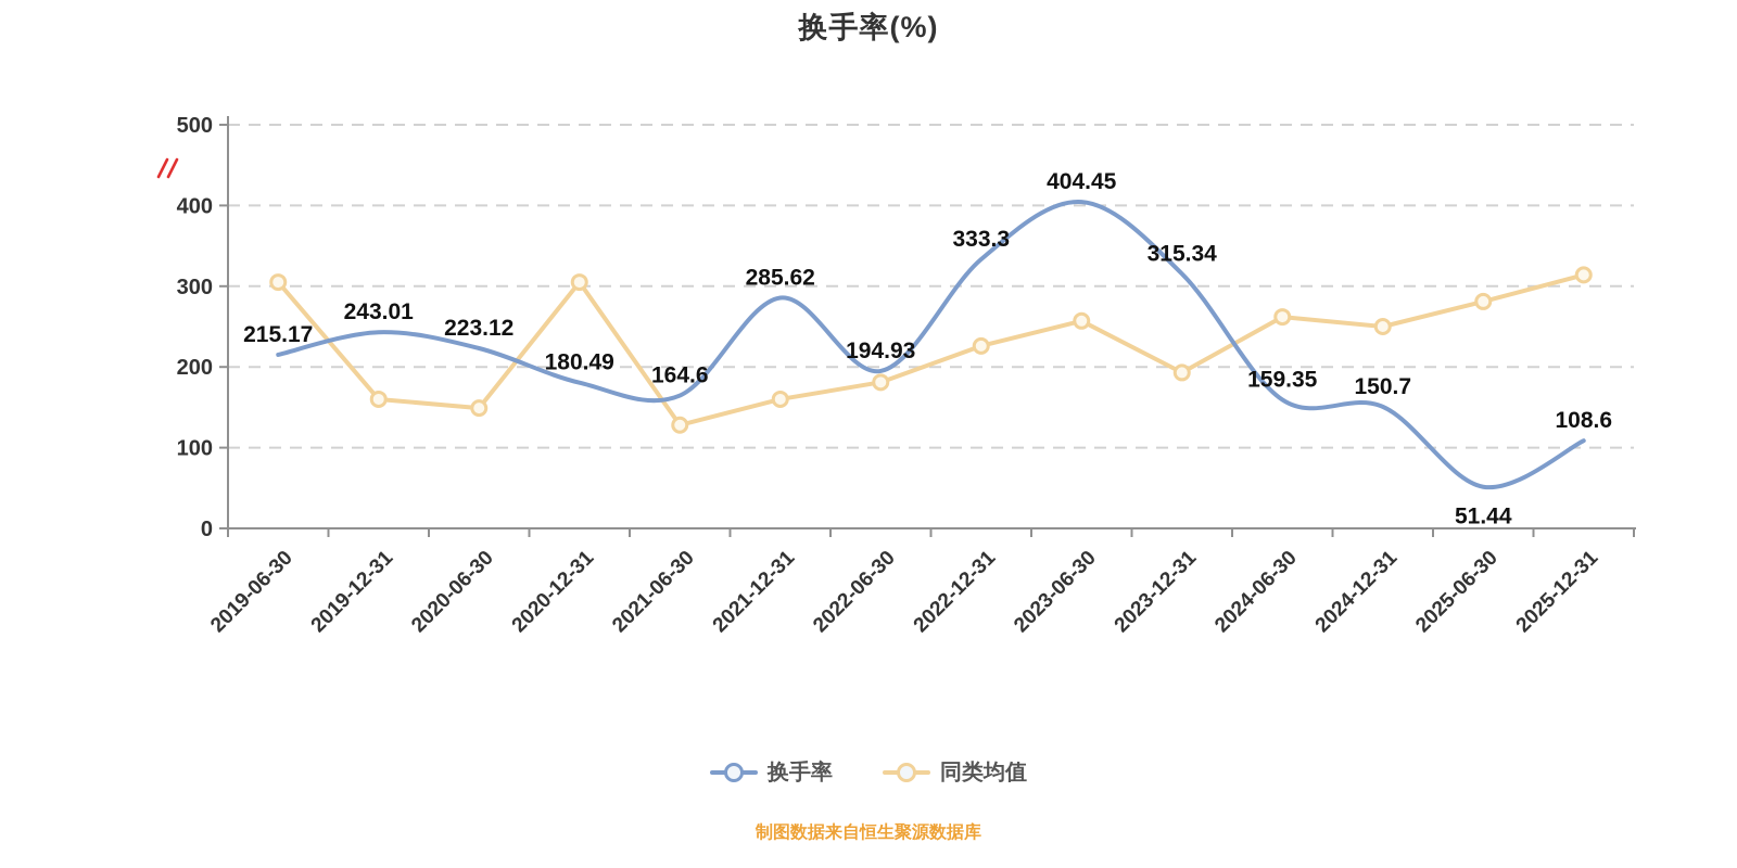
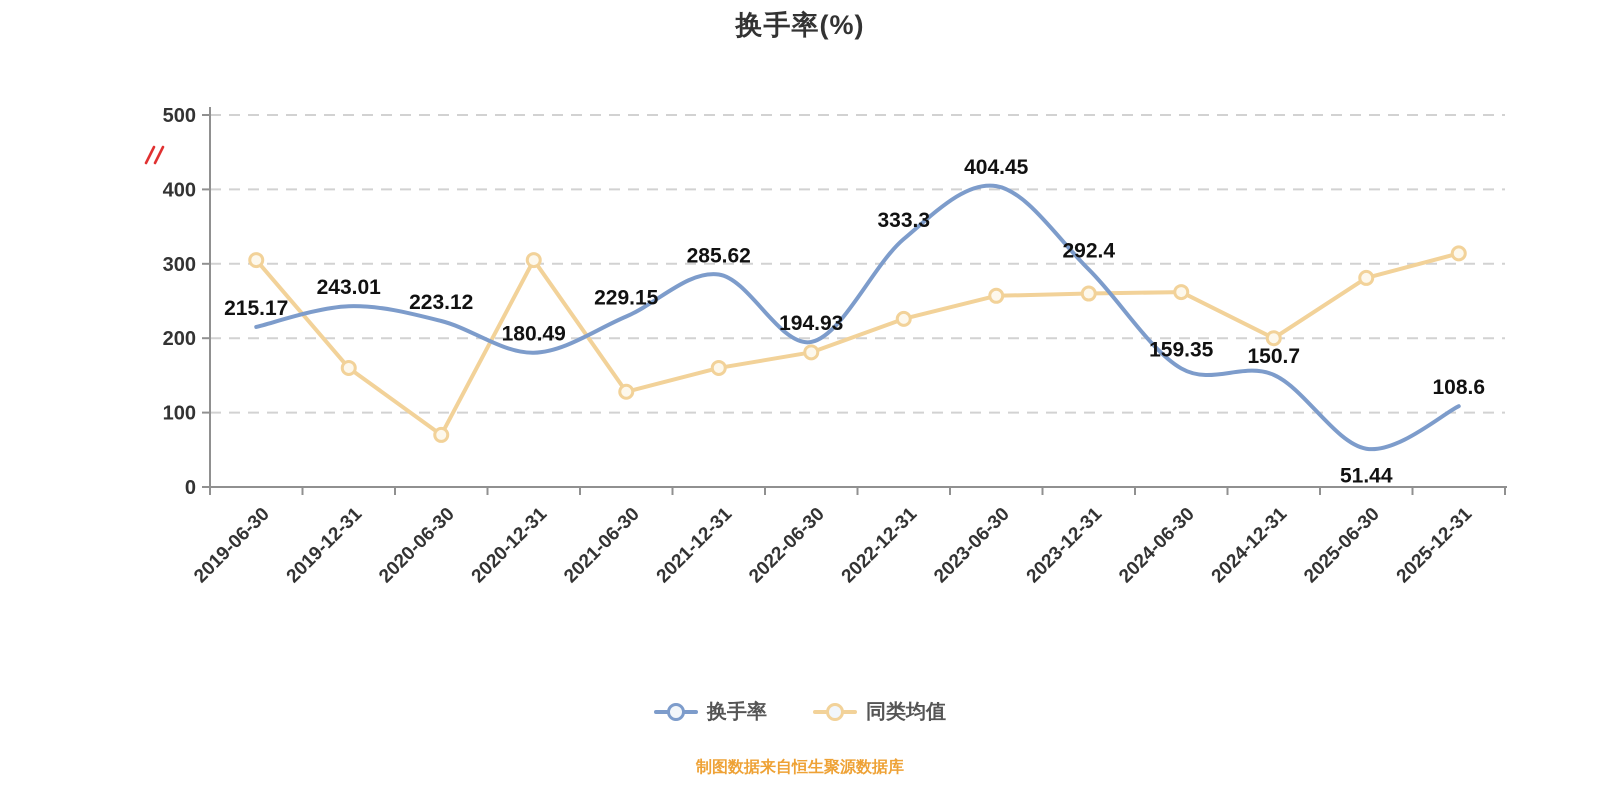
同类均值/2020-06-30: 150 -> 70
换手率/2021-06-30: 164.6 -> 229.15
换手率/2023-12-31: 315.34 -> 292.4
同类均值/2023-12-31: 190 -> 260
同类均值/2024-12-31: 250 -> 200
